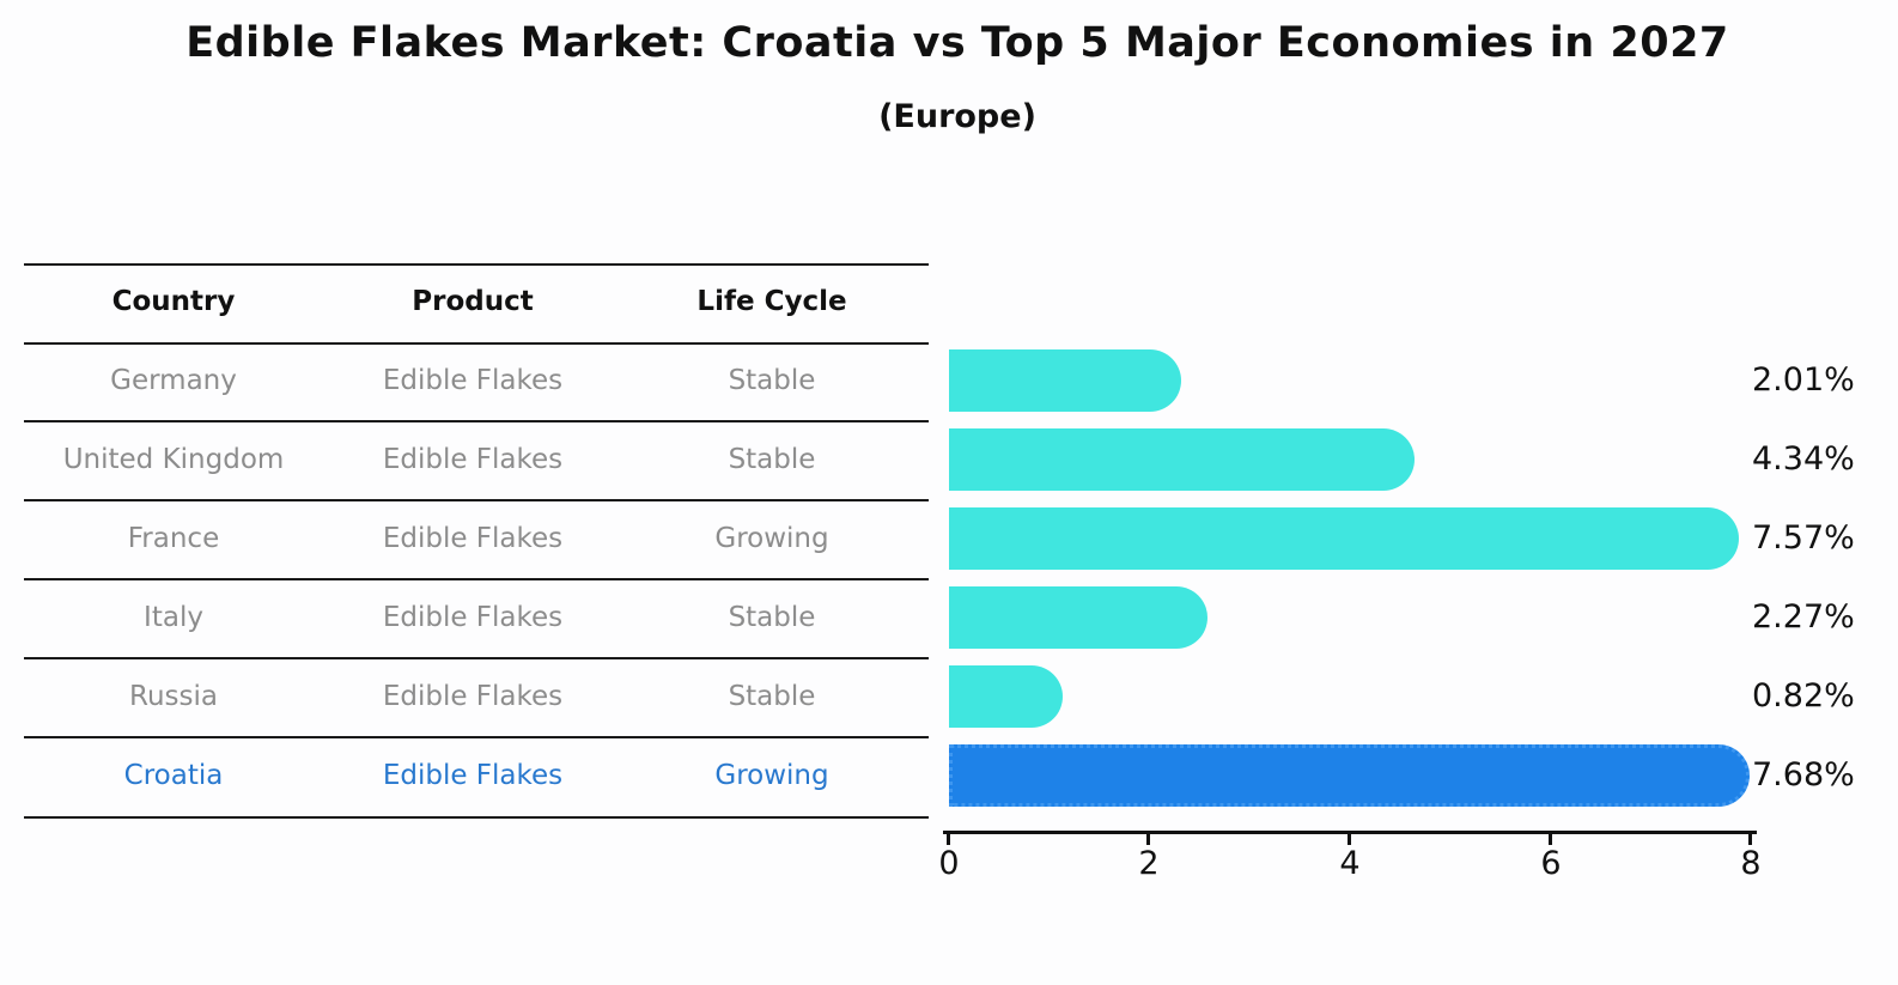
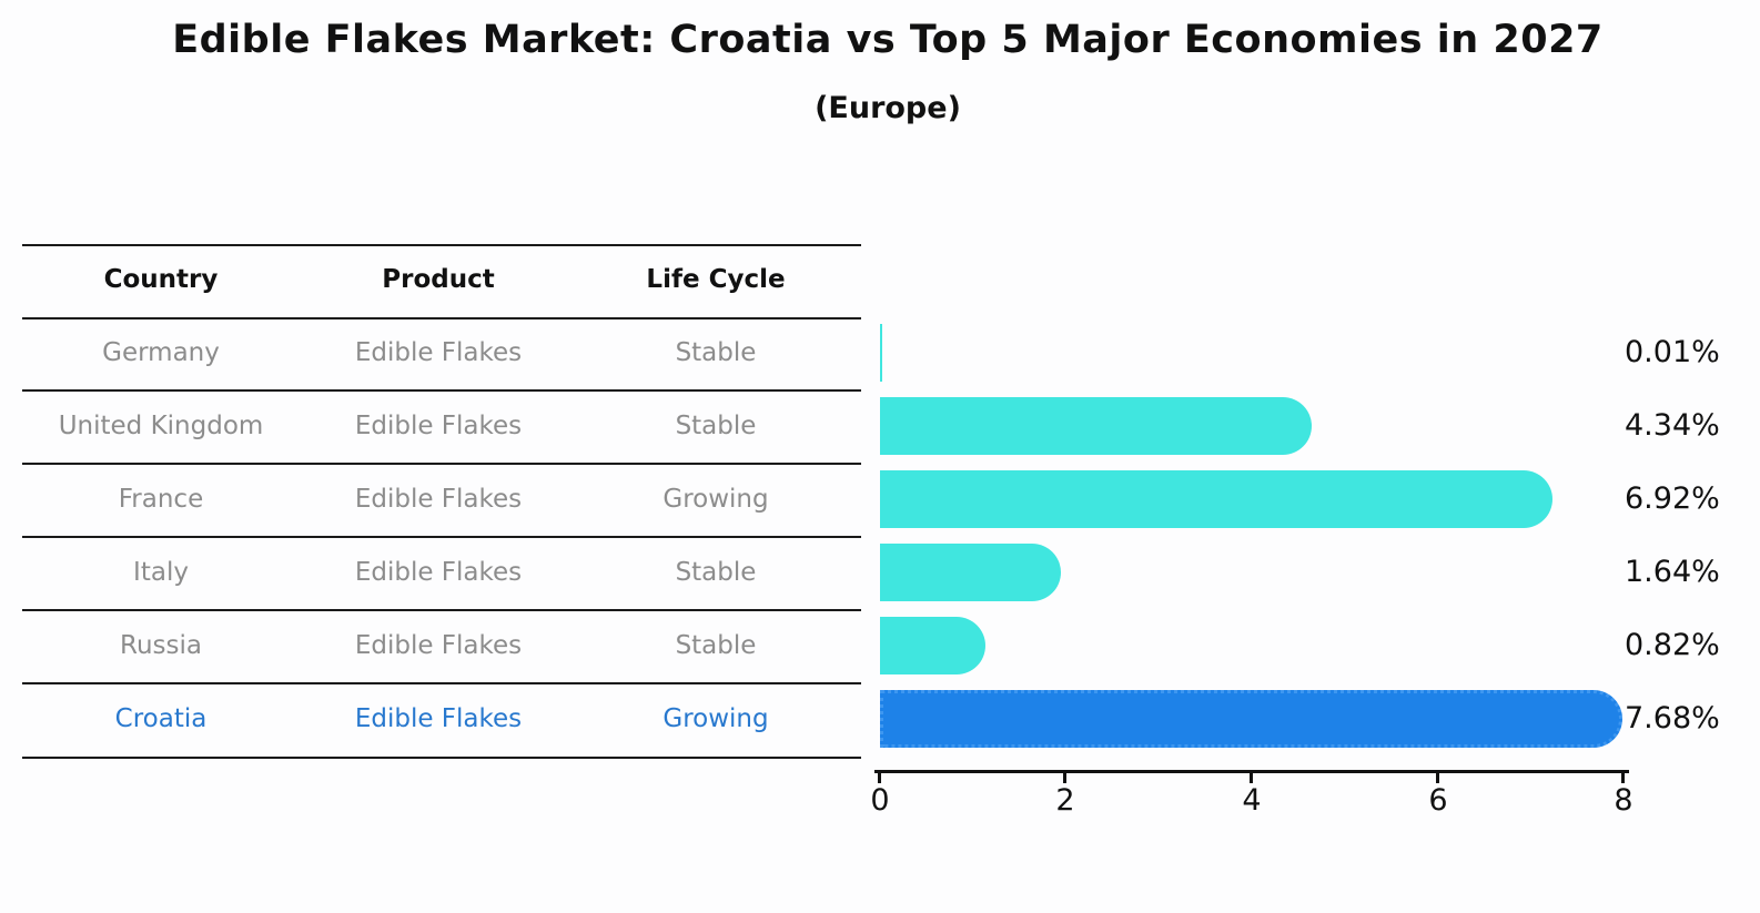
Germany: 2.01% -> 0.01%
France: 7.57% -> 6.92%
Italy: 2.27% -> 1.64%
